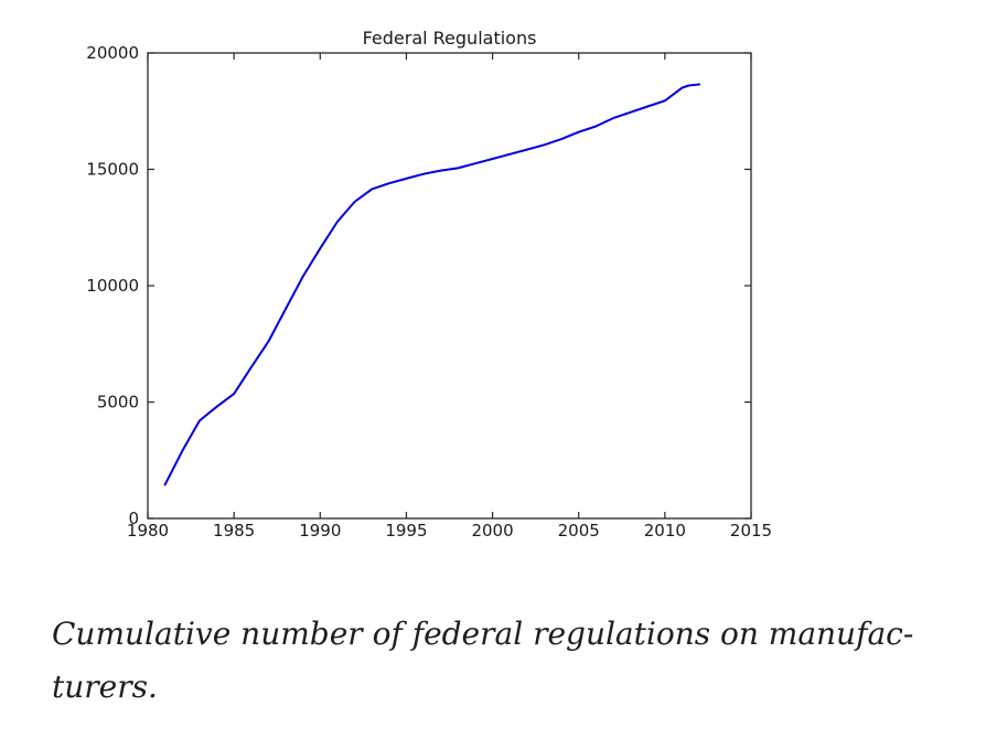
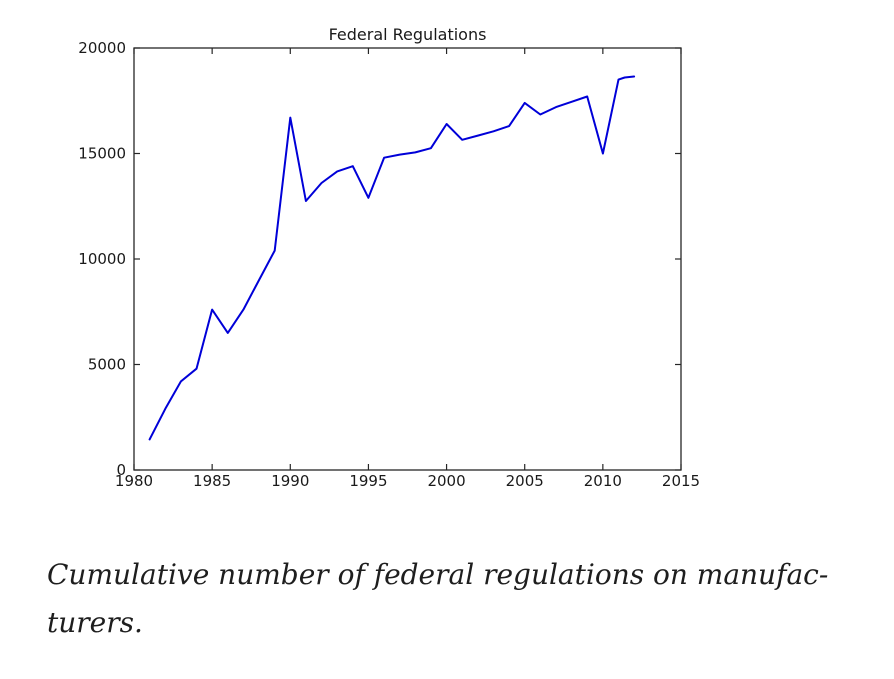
1985: 5400 -> 7600
1990: 11600 -> 16700
1995: 14600 -> 12900
2000: 15400 -> 16400
2005: 16600 -> 17400
2010: 18000 -> 15000
